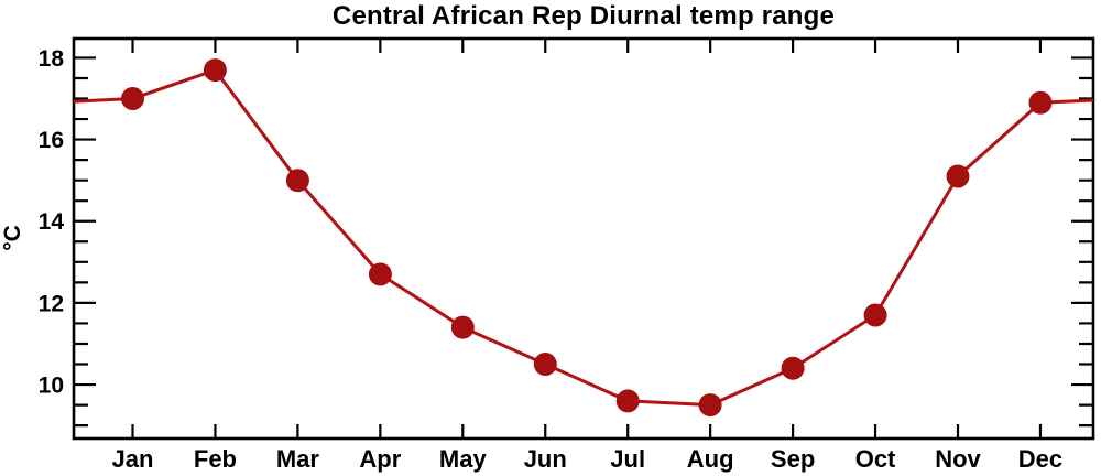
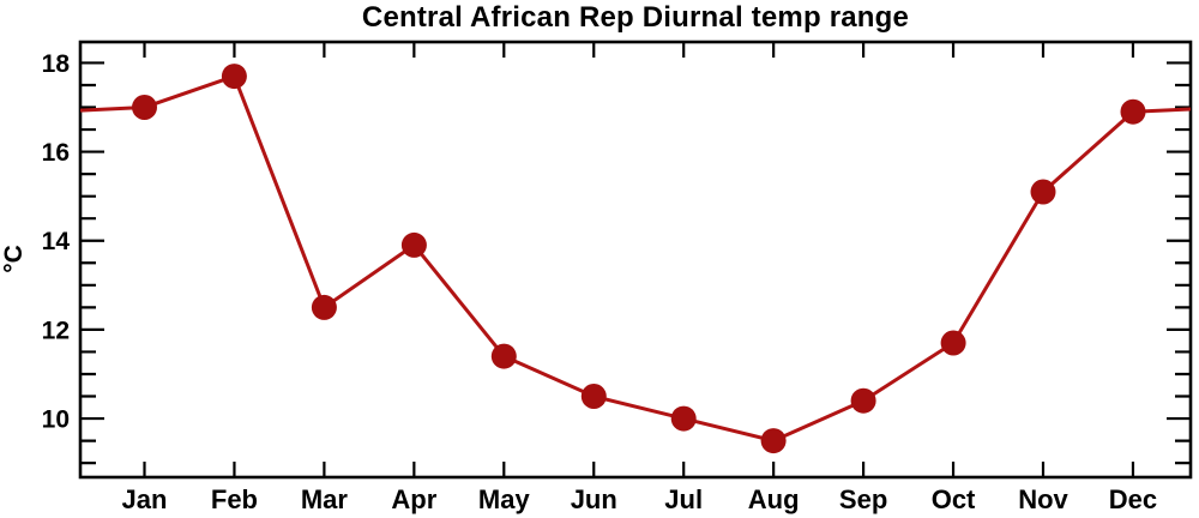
Mar: 15.0 -> 12.5
Apr: 12.7 -> 13.9
Jul: 9.6 -> 10.0
